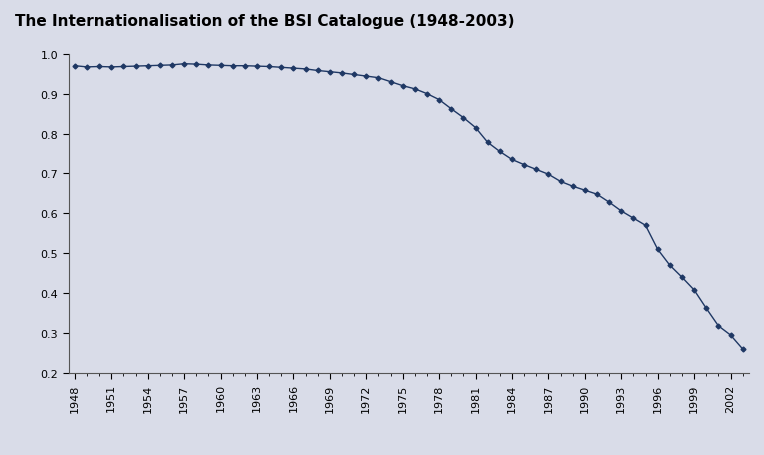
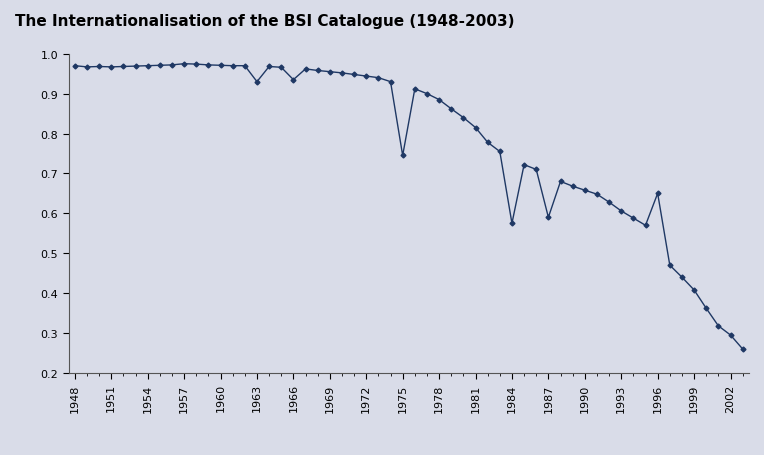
1963: 0.969 -> 0.930
1966: 0.964 -> 0.935
1975: 0.920 -> 0.745
1984: 0.735 -> 0.575
1987: 0.698 -> 0.590
1996: 0.510 -> 0.650
